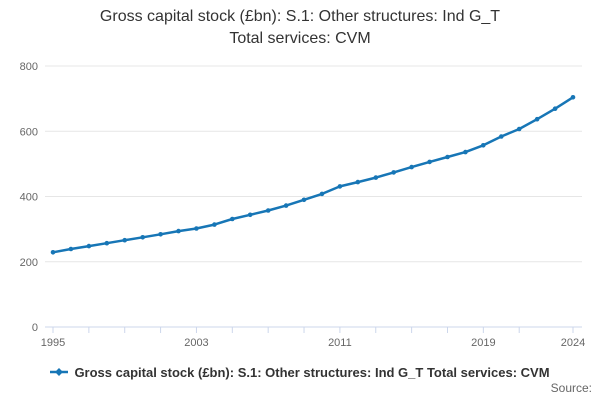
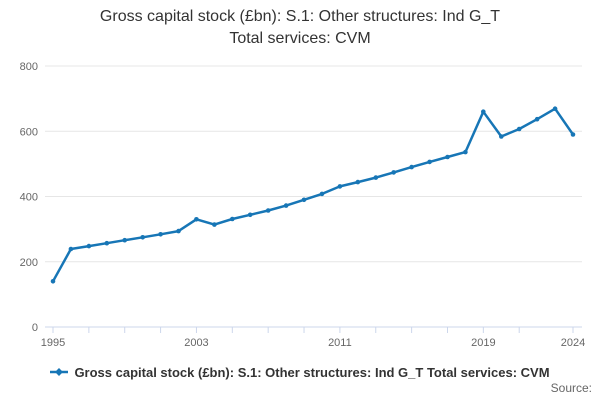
1995: 230 -> 140
2003: 300 -> 330
2019: 560 -> 660
2024: 700 -> 590
